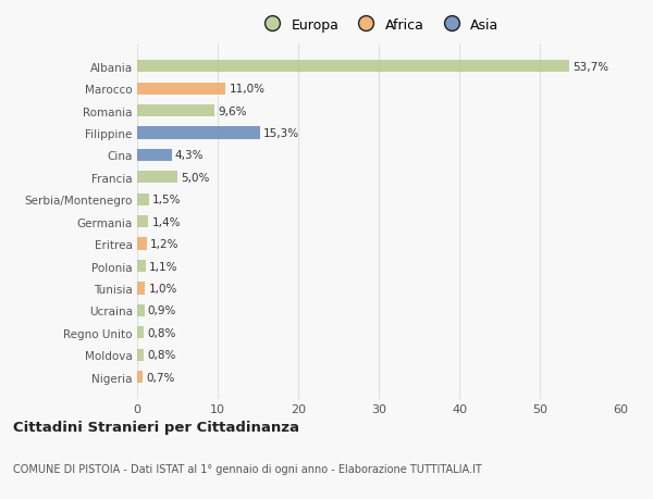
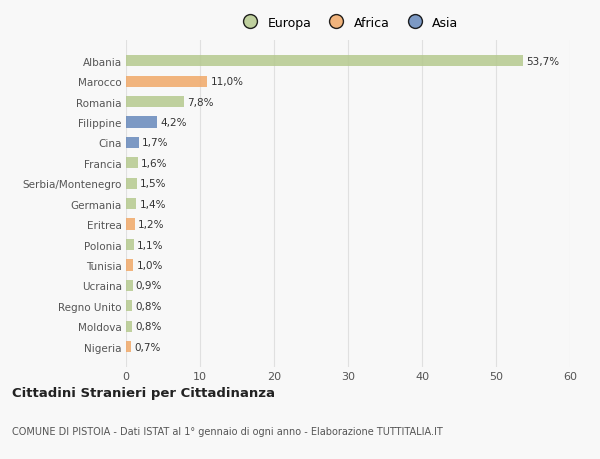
Romania: 9,6% -> 7,8%
Filippine: 15,3% -> 4,2%
Cina: 4,3% -> 1,7%
Francia: 5,0% -> 1,6%
